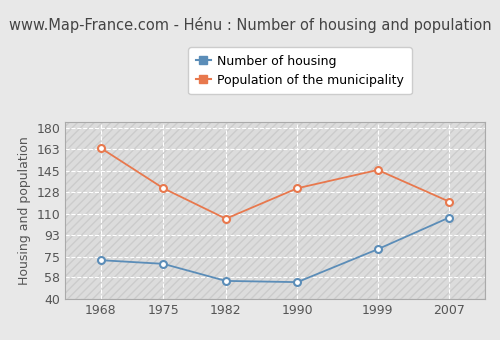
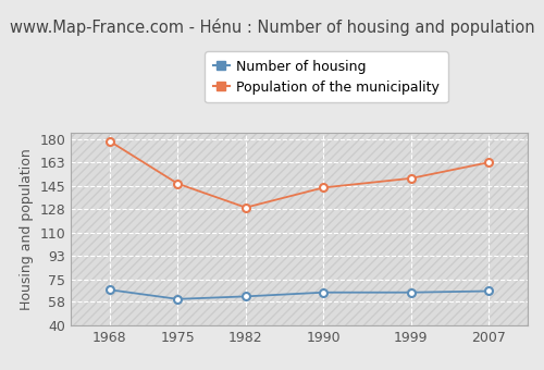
Number of housing/1968: 72 -> 67
Population of the municipality/1968: 164 -> 179
Number of housing/1975: 69 -> 60
Population of the municipality/1975: 131 -> 147
Number of housing/1982: 55 -> 62
Population of the municipality/1982: 106 -> 129
Number of housing/1990: 54 -> 65
Population of the municipality/1990: 131 -> 144
Number of housing/1999: 81 -> 65
Population of the municipality/1999: 146 -> 151
Number of housing/2007: 107 -> 66
Population of the municipality/2007: 120 -> 163
